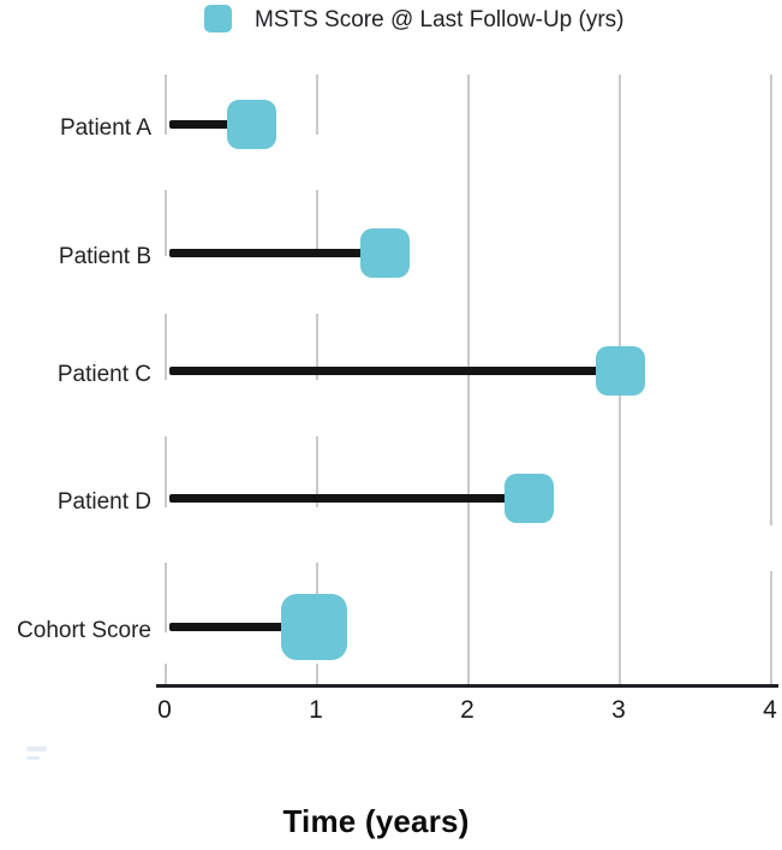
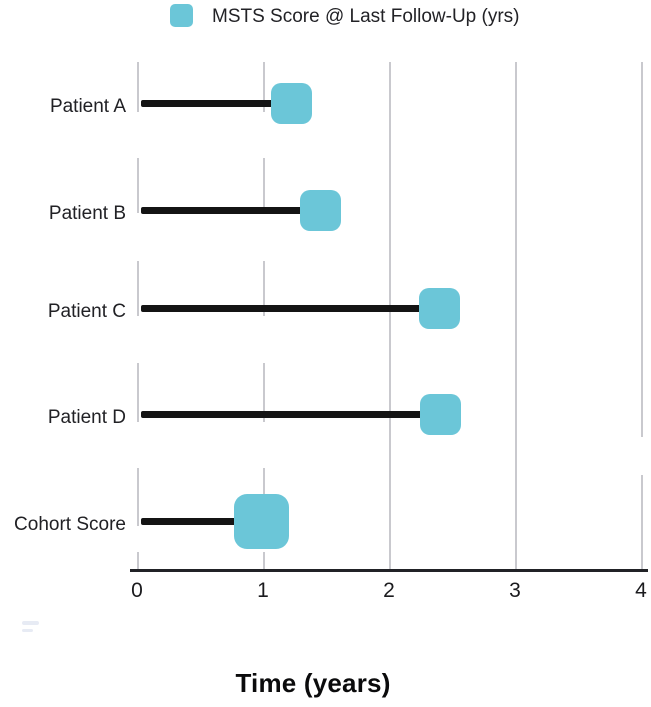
Patient A: 0.57 -> 1.22
Patient C: 3.00 -> 2.39
